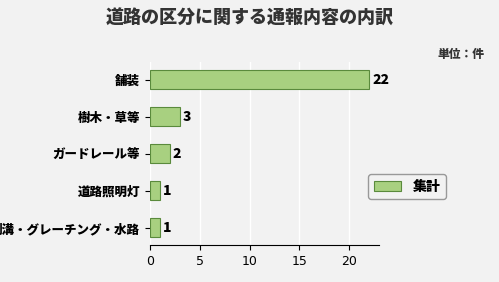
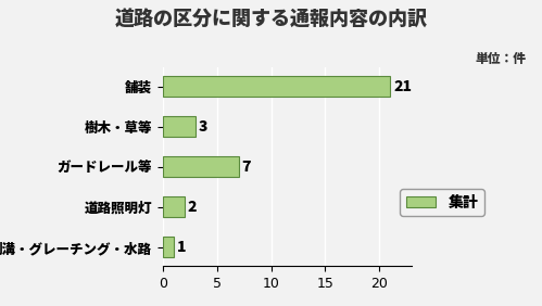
舗装: 22 -> 21
ガードレール等: 2 -> 7
道路照明灯: 1 -> 2
